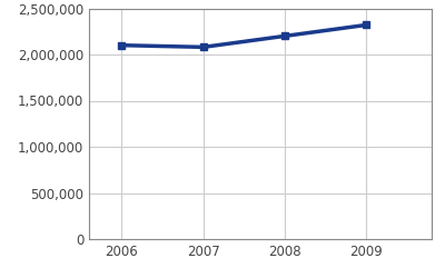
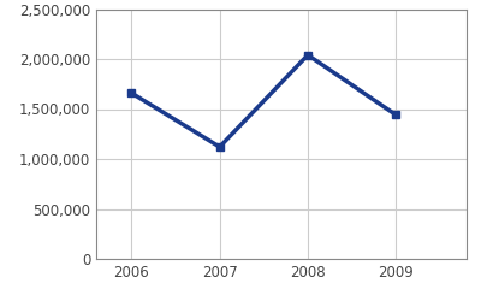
2006: 2,100,000 -> 1,660,000
2007: 2,080,000 -> 1,120,000
2008: 2,200,000 -> 2,040,000
2009: 2,320,000 -> 1,440,000
